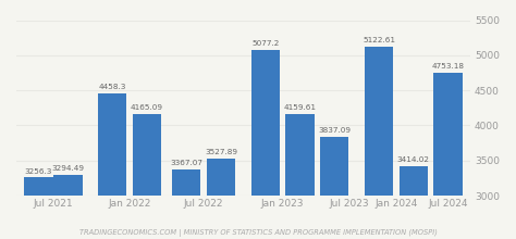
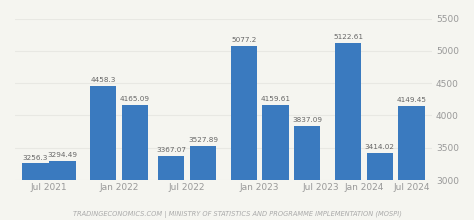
Jul 2024: 4753.18 -> 4149.45
